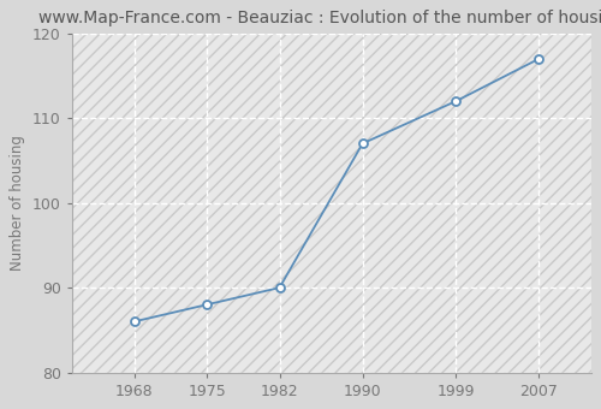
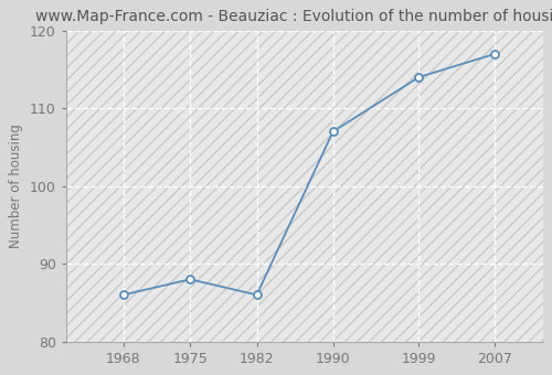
1982: 90 -> 86
1999: 112 -> 114
